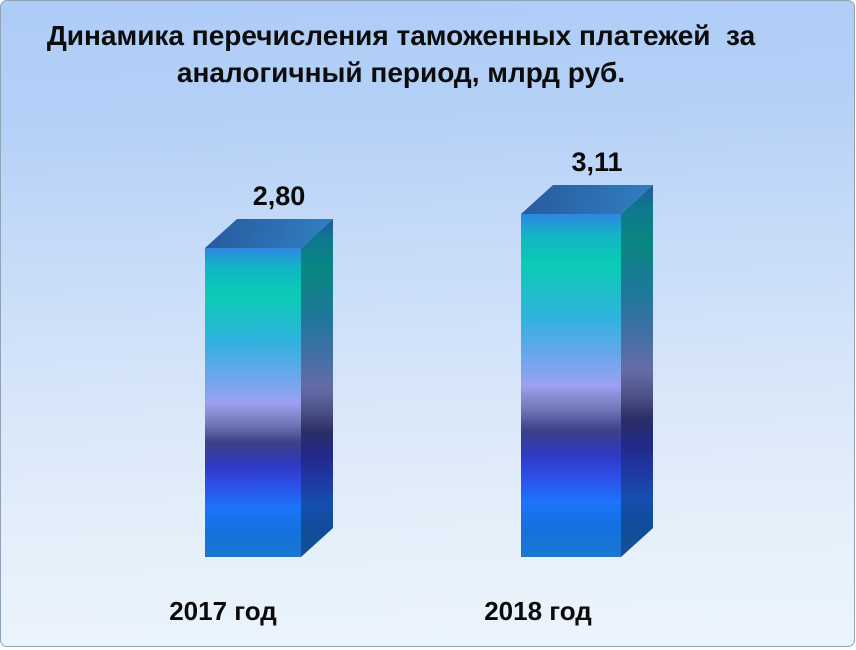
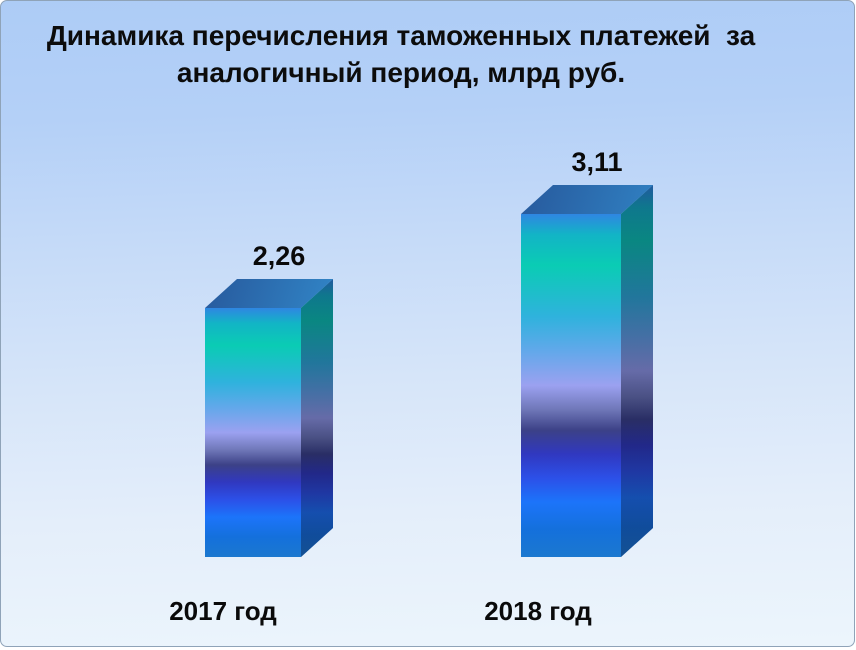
2017 год: 2,80 -> 2,26
